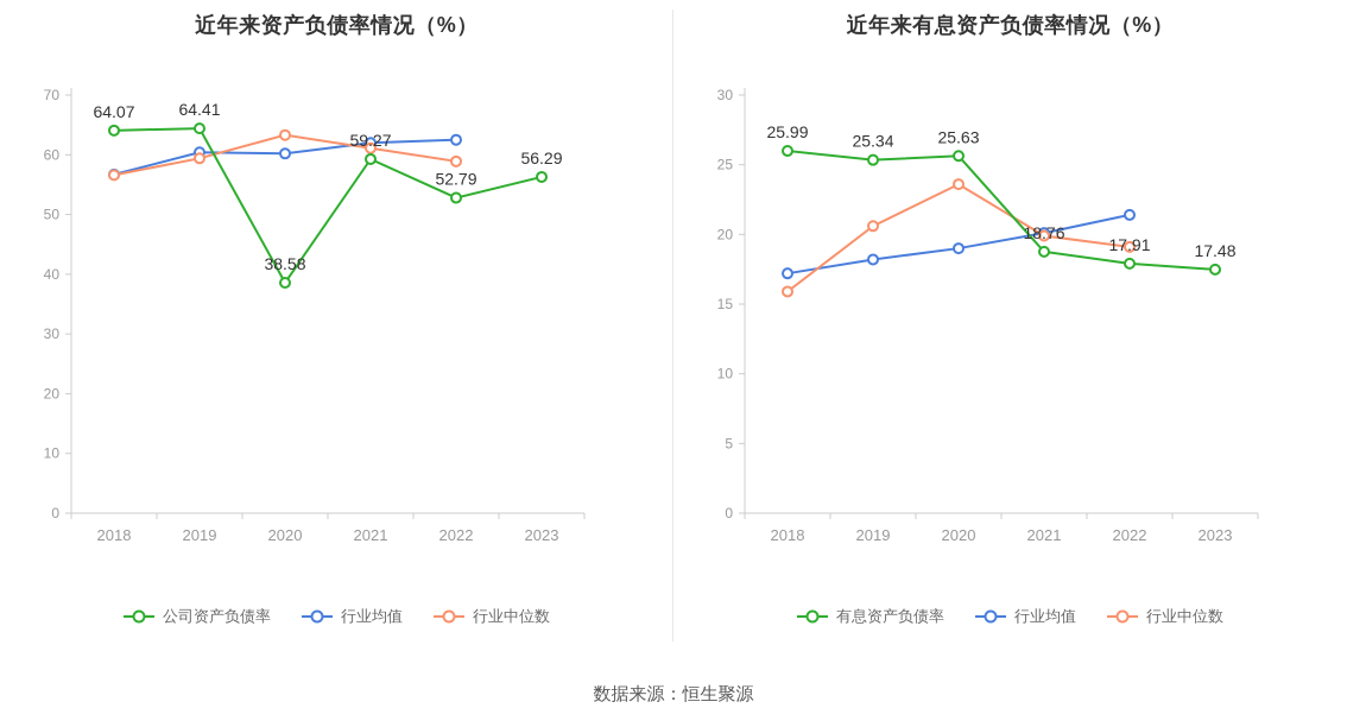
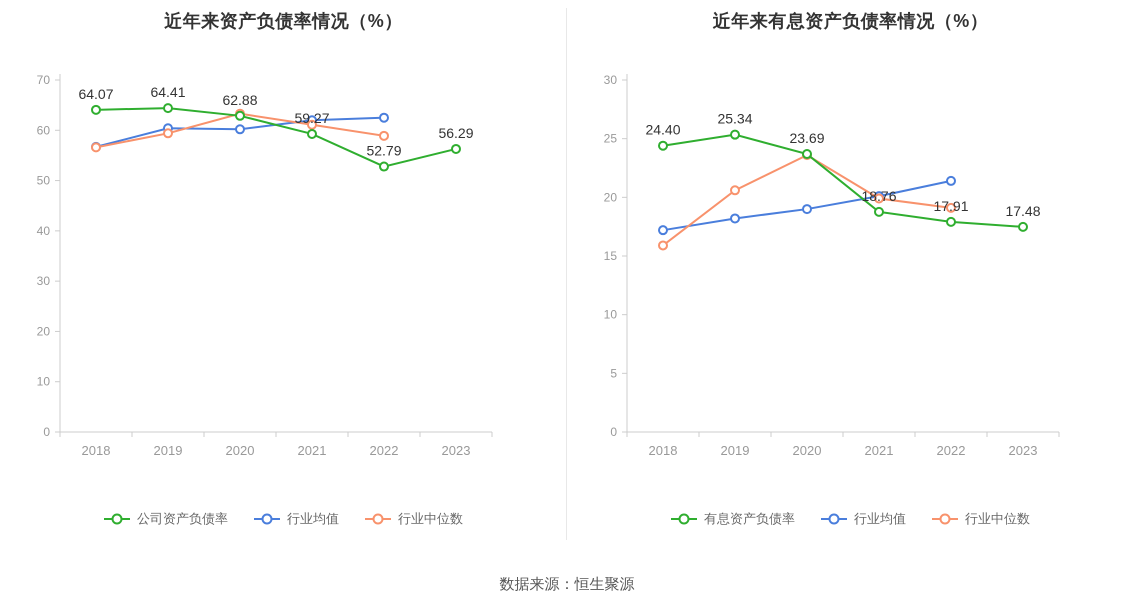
近年来资产负债率情况（%）/公司资产负债率/2020: 38.58 -> 62.88
近年来有息资产负债率情况（%）/有息资产负债率/2018: 25.99 -> 24.40
近年来有息资产负债率情况（%）/有息资产负债率/2020: 25.63 -> 23.69
